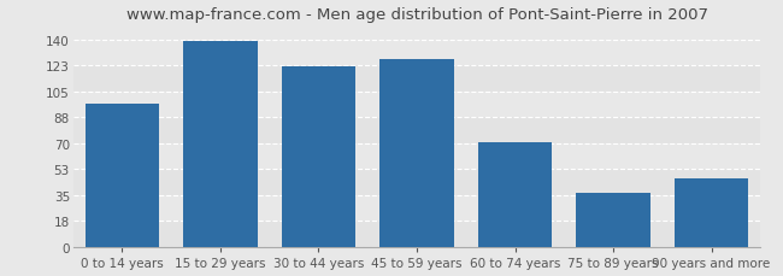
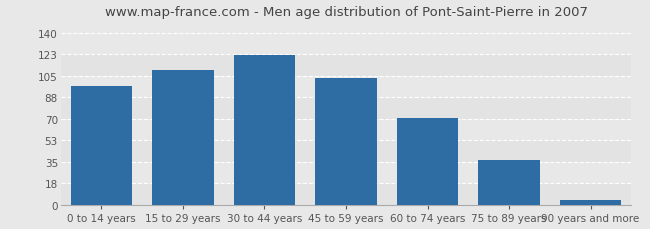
15 to 29 years: 139 -> 110
45 to 59 years: 127 -> 103
90 years and more: 46 -> 4
